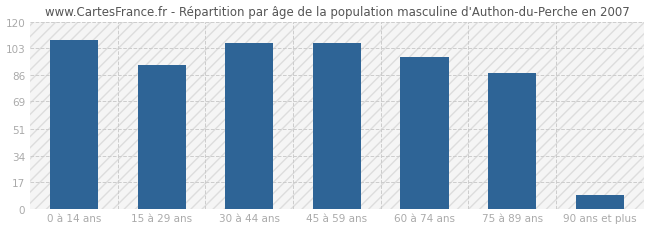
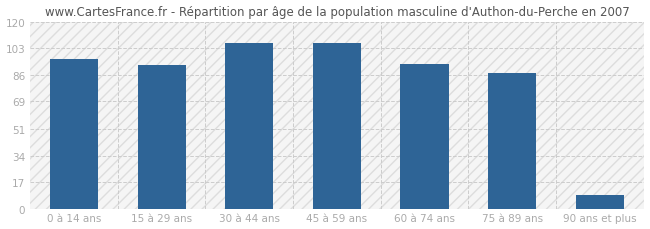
0 à 14 ans: 108 -> 96
60 à 74 ans: 97 -> 93
